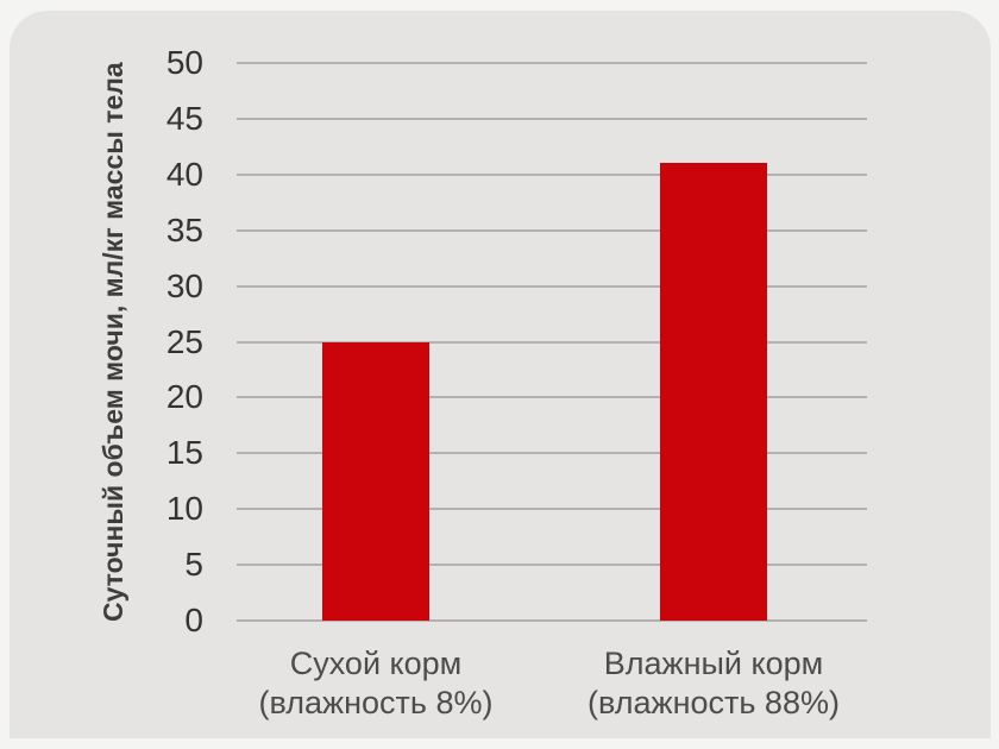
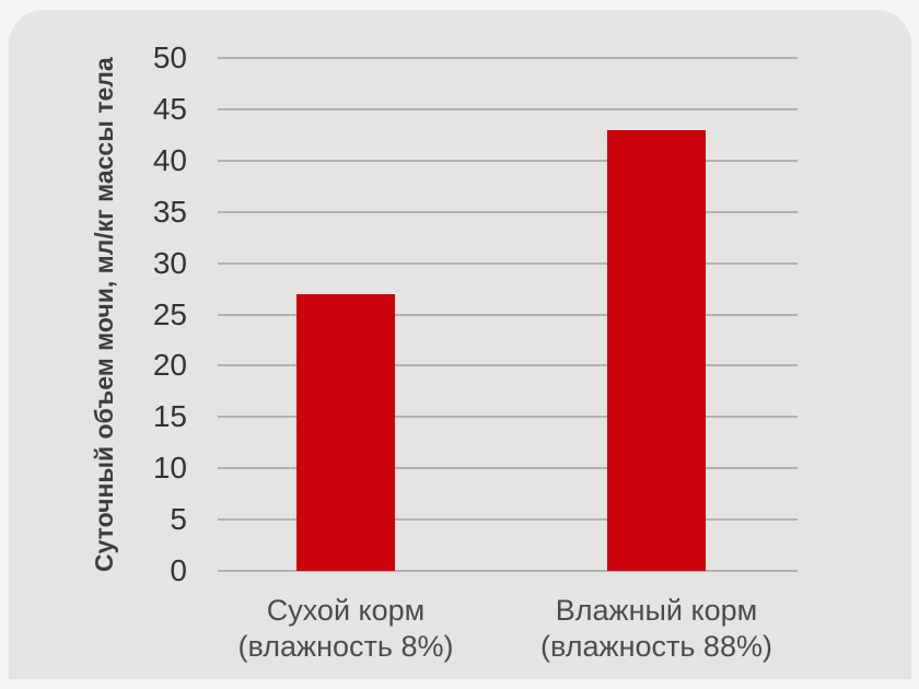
Сухой корм (влажность 8%): 25 -> 27
Влажный корм (влажность 88%): 41 -> 43
